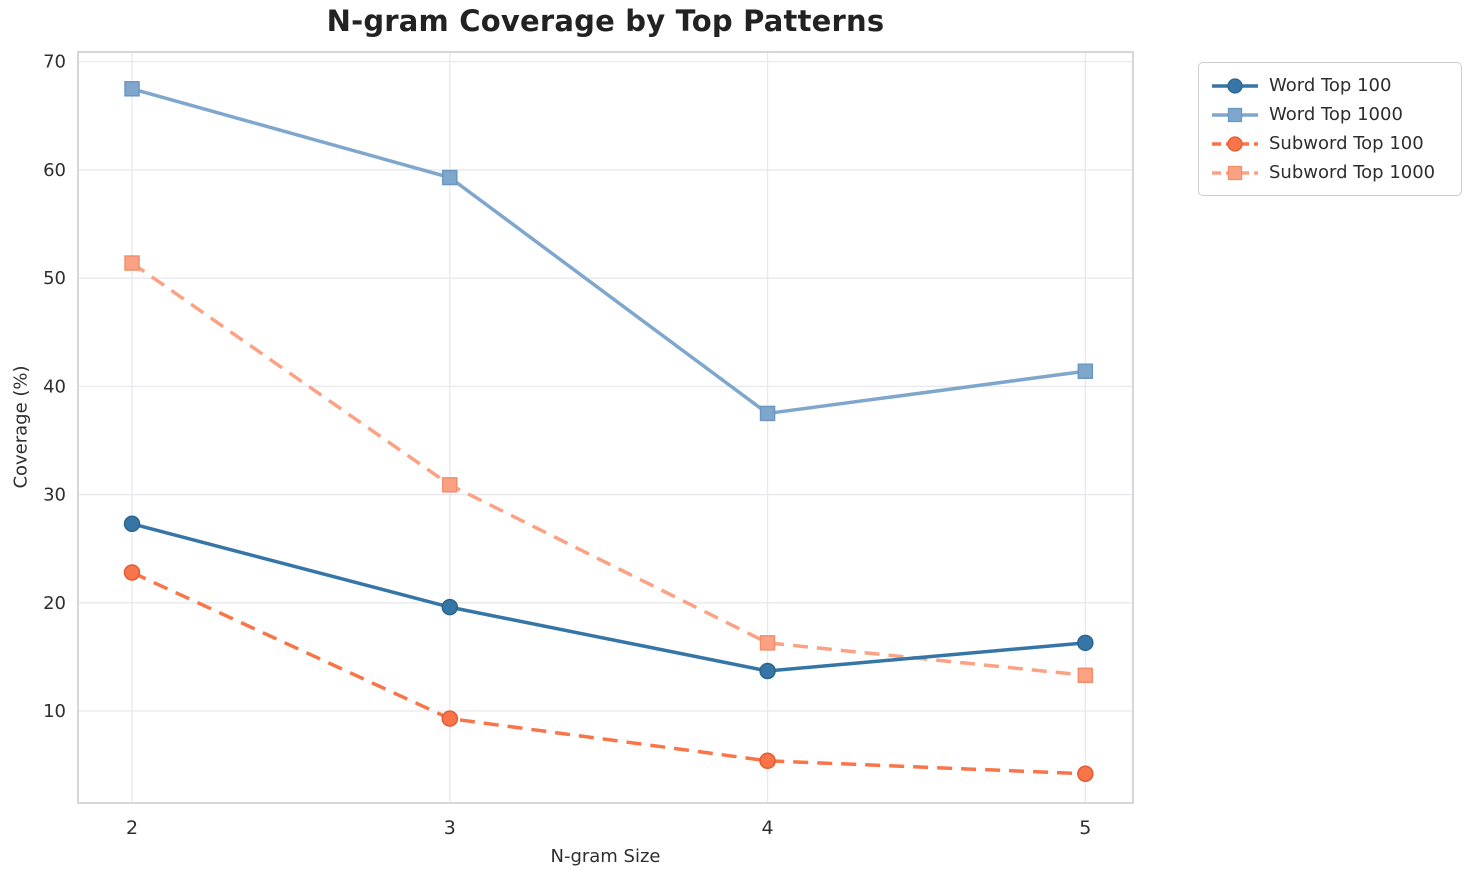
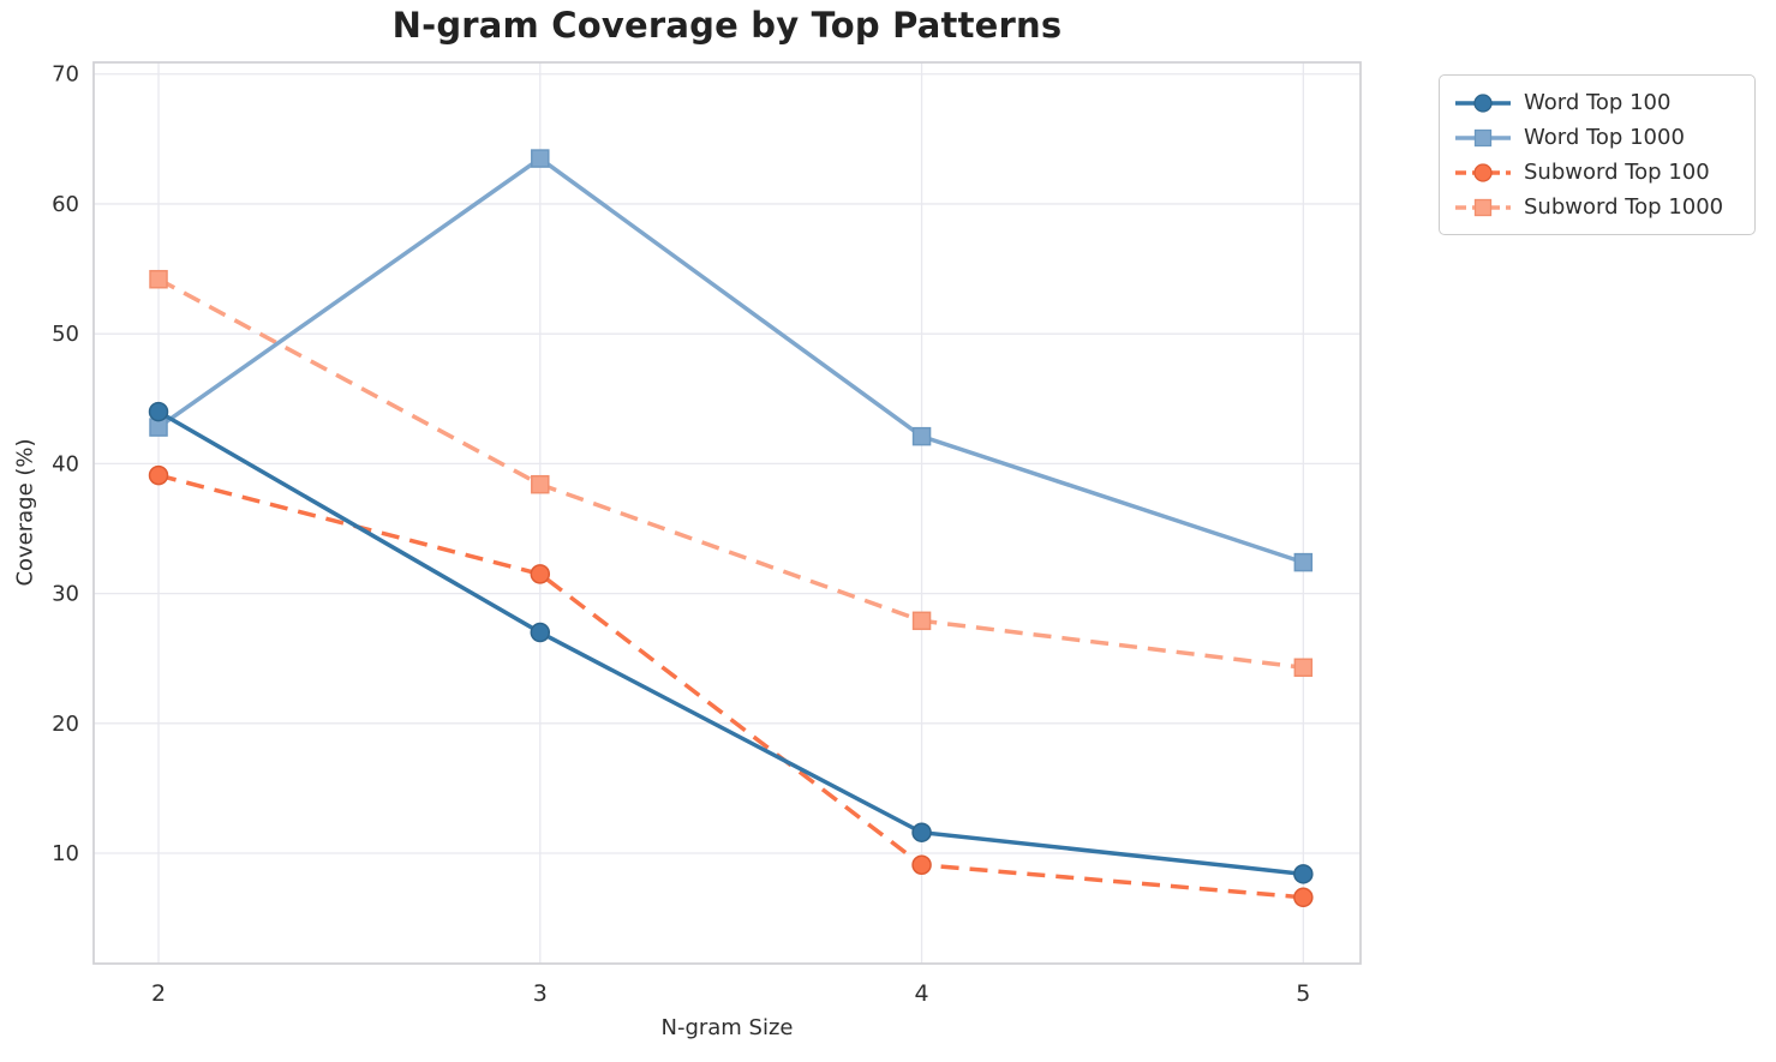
Word Top 100/2: 27.3 -> 44.0
Word Top 1000/2: 67.5 -> 42.8
Subword Top 100/2: 22.8 -> 39.1
Subword Top 1000/2: 51.4 -> 54.2
Word Top 100/3: 19.6 -> 27.0
Word Top 1000/3: 59.3 -> 63.5
Subword Top 100/3: 9.3 -> 31.5
Subword Top 1000/3: 30.9 -> 38.4
Word Top 100/4: 13.7 -> 11.6
Word Top 1000/4: 37.5 -> 42.1
Subword Top 100/4: 5.4 -> 9.1
Subword Top 1000/4: 16.3 -> 27.9
Word Top 100/5: 16.3 -> 8.4
Word Top 1000/5: 41.4 -> 32.4
Subword Top 100/5: 4.2 -> 6.6
Subword Top 1000/5: 13.3 -> 24.3
